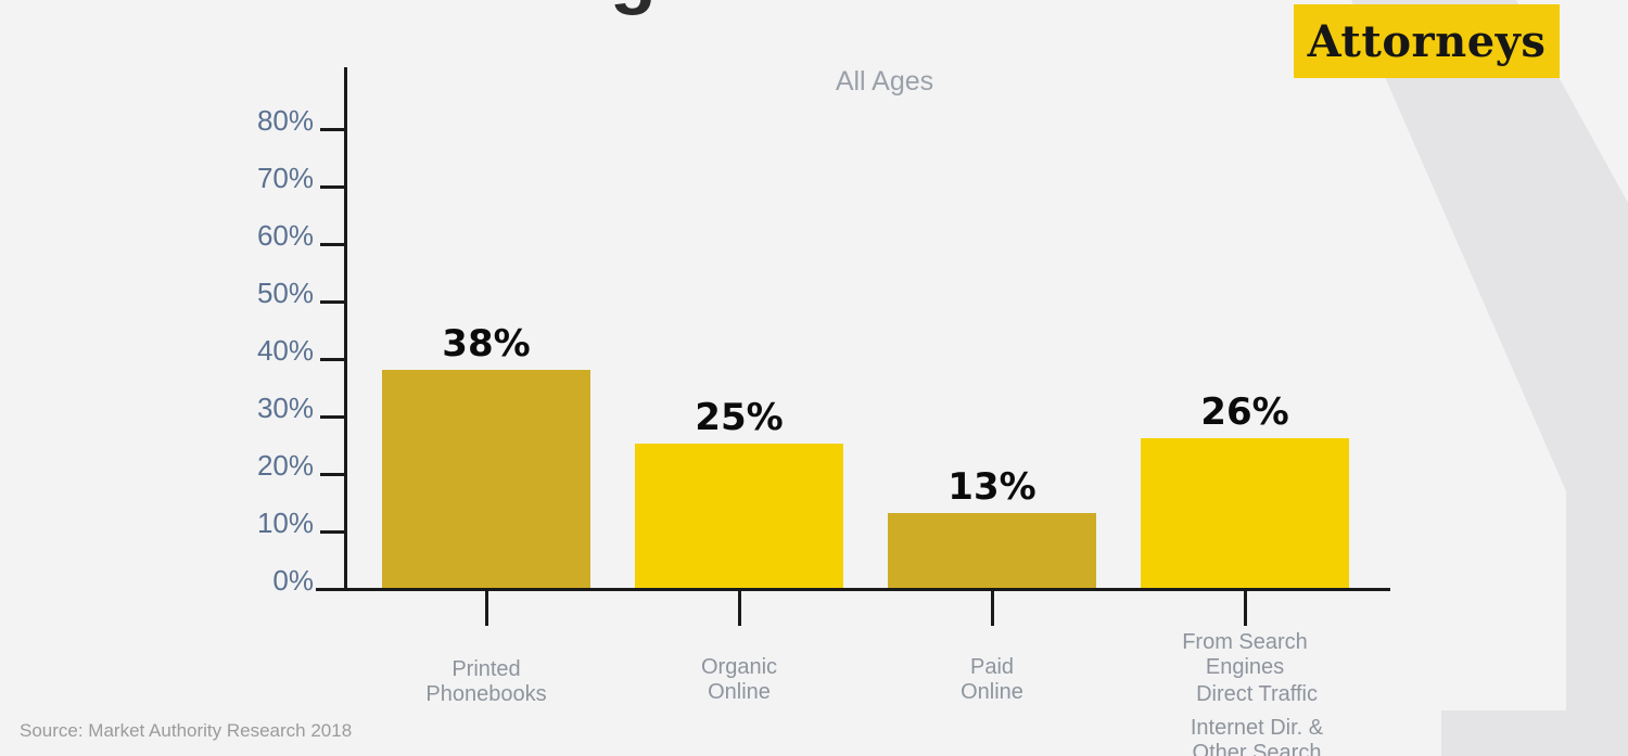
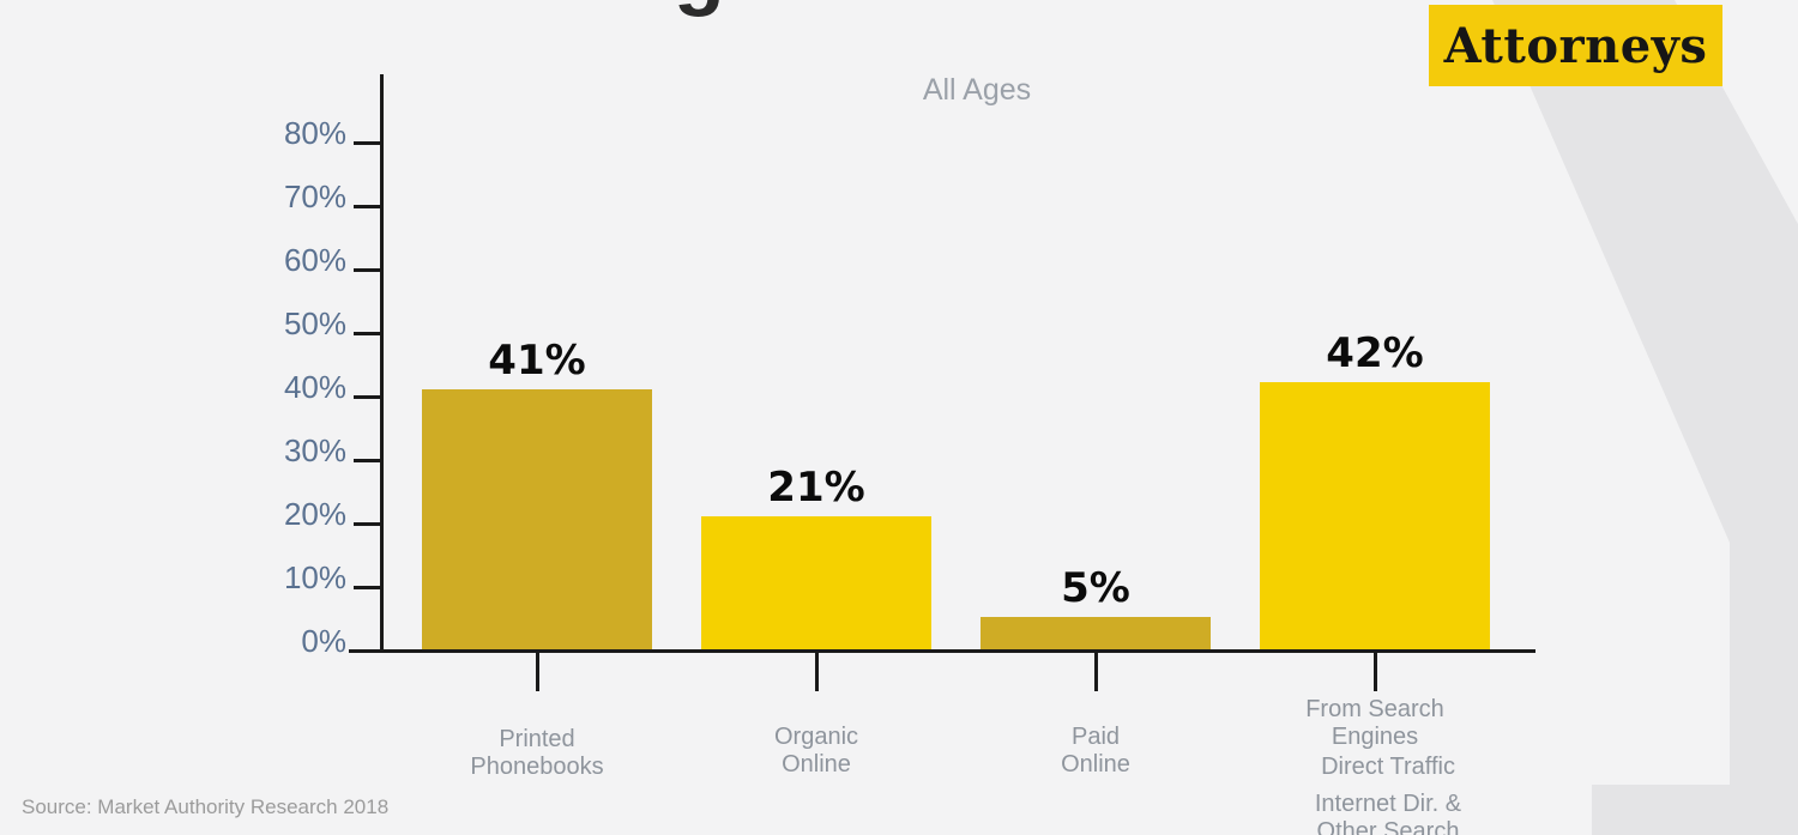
Printed Phonebooks: 38% -> 41%
Organic Online: 25% -> 21%
Paid Online: 13% -> 5%
From Search Engines: 26% -> 42%
